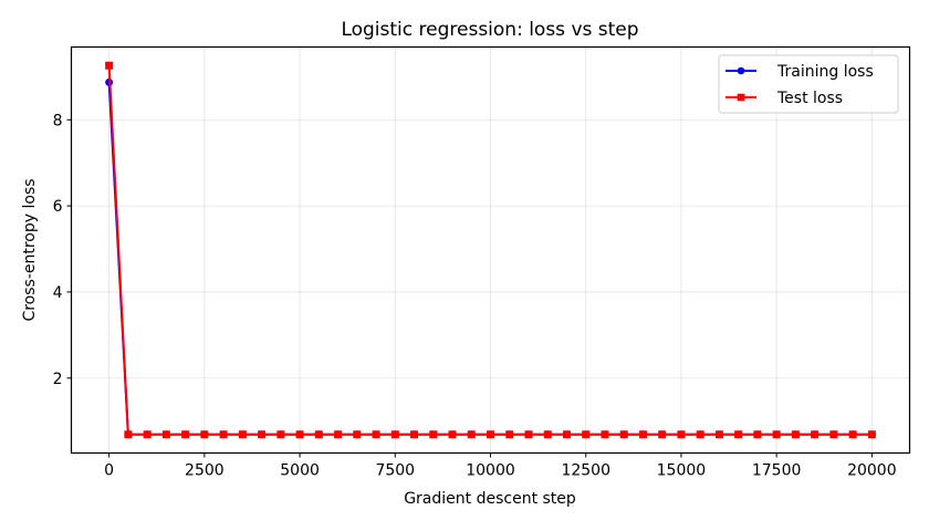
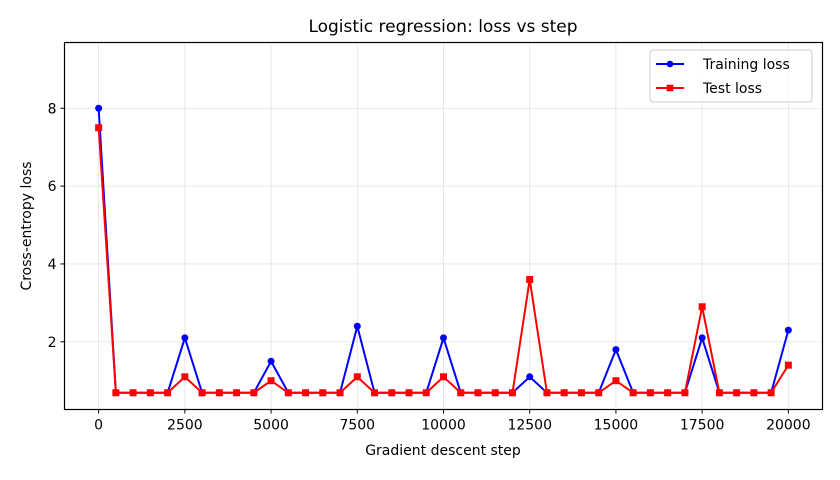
Training loss/0: 8.9 -> 8.0
Test loss/0: 9.3 -> 7.5
Training loss/2500: 0.7 -> 2.1
Test loss/2500: 0.7 -> 1.1
Training loss/5000: 0.7 -> 1.5
Test loss/5000: 0.7 -> 1.0
Training loss/7500: 0.7 -> 2.4
Test loss/7500: 0.7 -> 1.1
Training loss/10000: 0.7 -> 2.1
Test loss/10000: 0.7 -> 1.1
Training loss/12500: 0.7 -> 1.1
Test loss/12500: 0.7 -> 3.6
Training loss/15000: 0.7 -> 1.8
Test loss/15000: 0.7 -> 1.0
Training loss/17500: 0.7 -> 2.1
Test loss/17500: 0.7 -> 2.9
Training loss/20000: 0.7 -> 2.3
Test loss/20000: 0.7 -> 1.4
